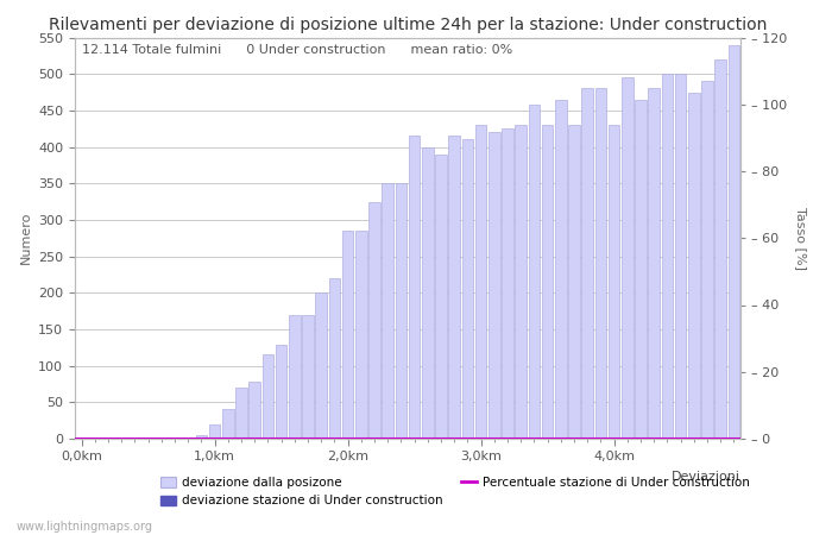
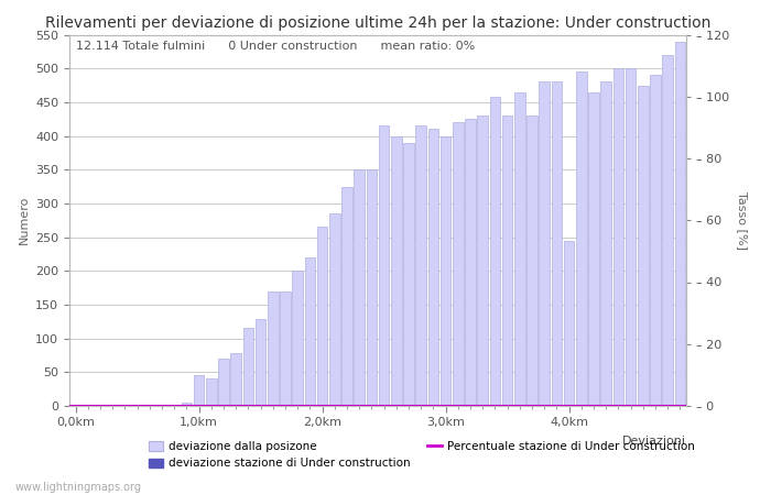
deviazione dalla posizone/1,0km: 20 -> 46
deviazione dalla posizone/2,0km: 285 -> 266
deviazione dalla posizone/3,0km: 430 -> 400
deviazione dalla posizone/4,0km: 430 -> 244
